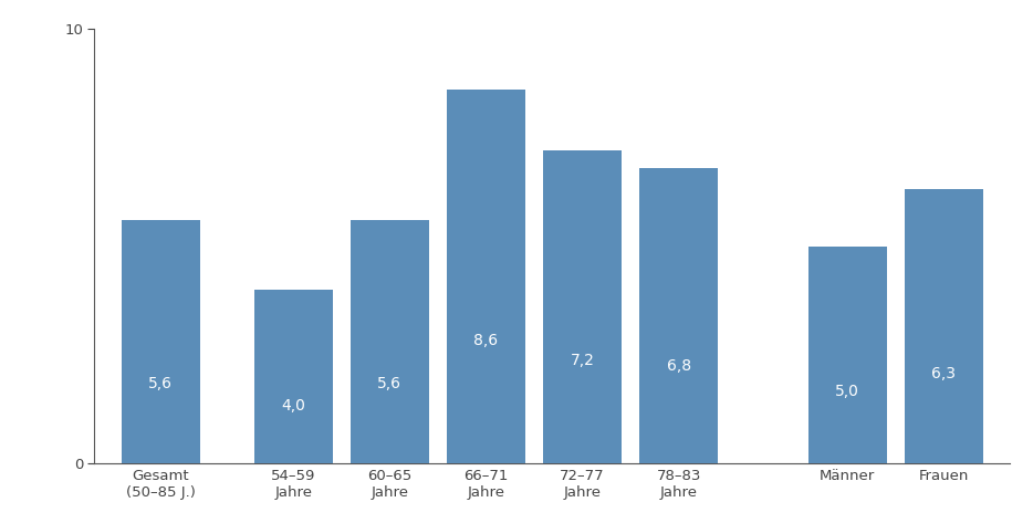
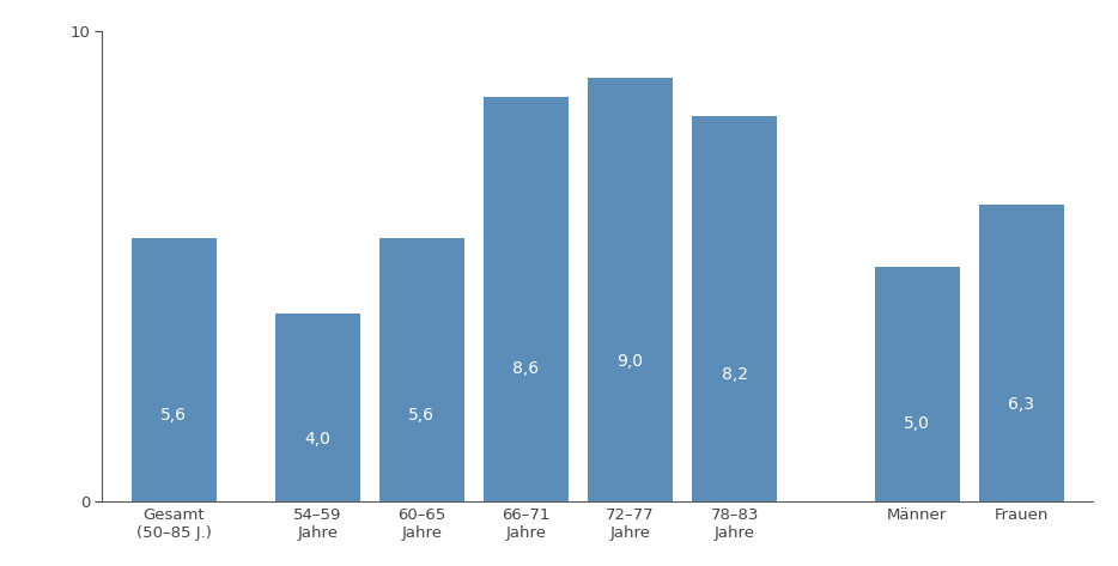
72–77 Jahre: 7,2 -> 9,0
78–83 Jahre: 6,8 -> 8,2
